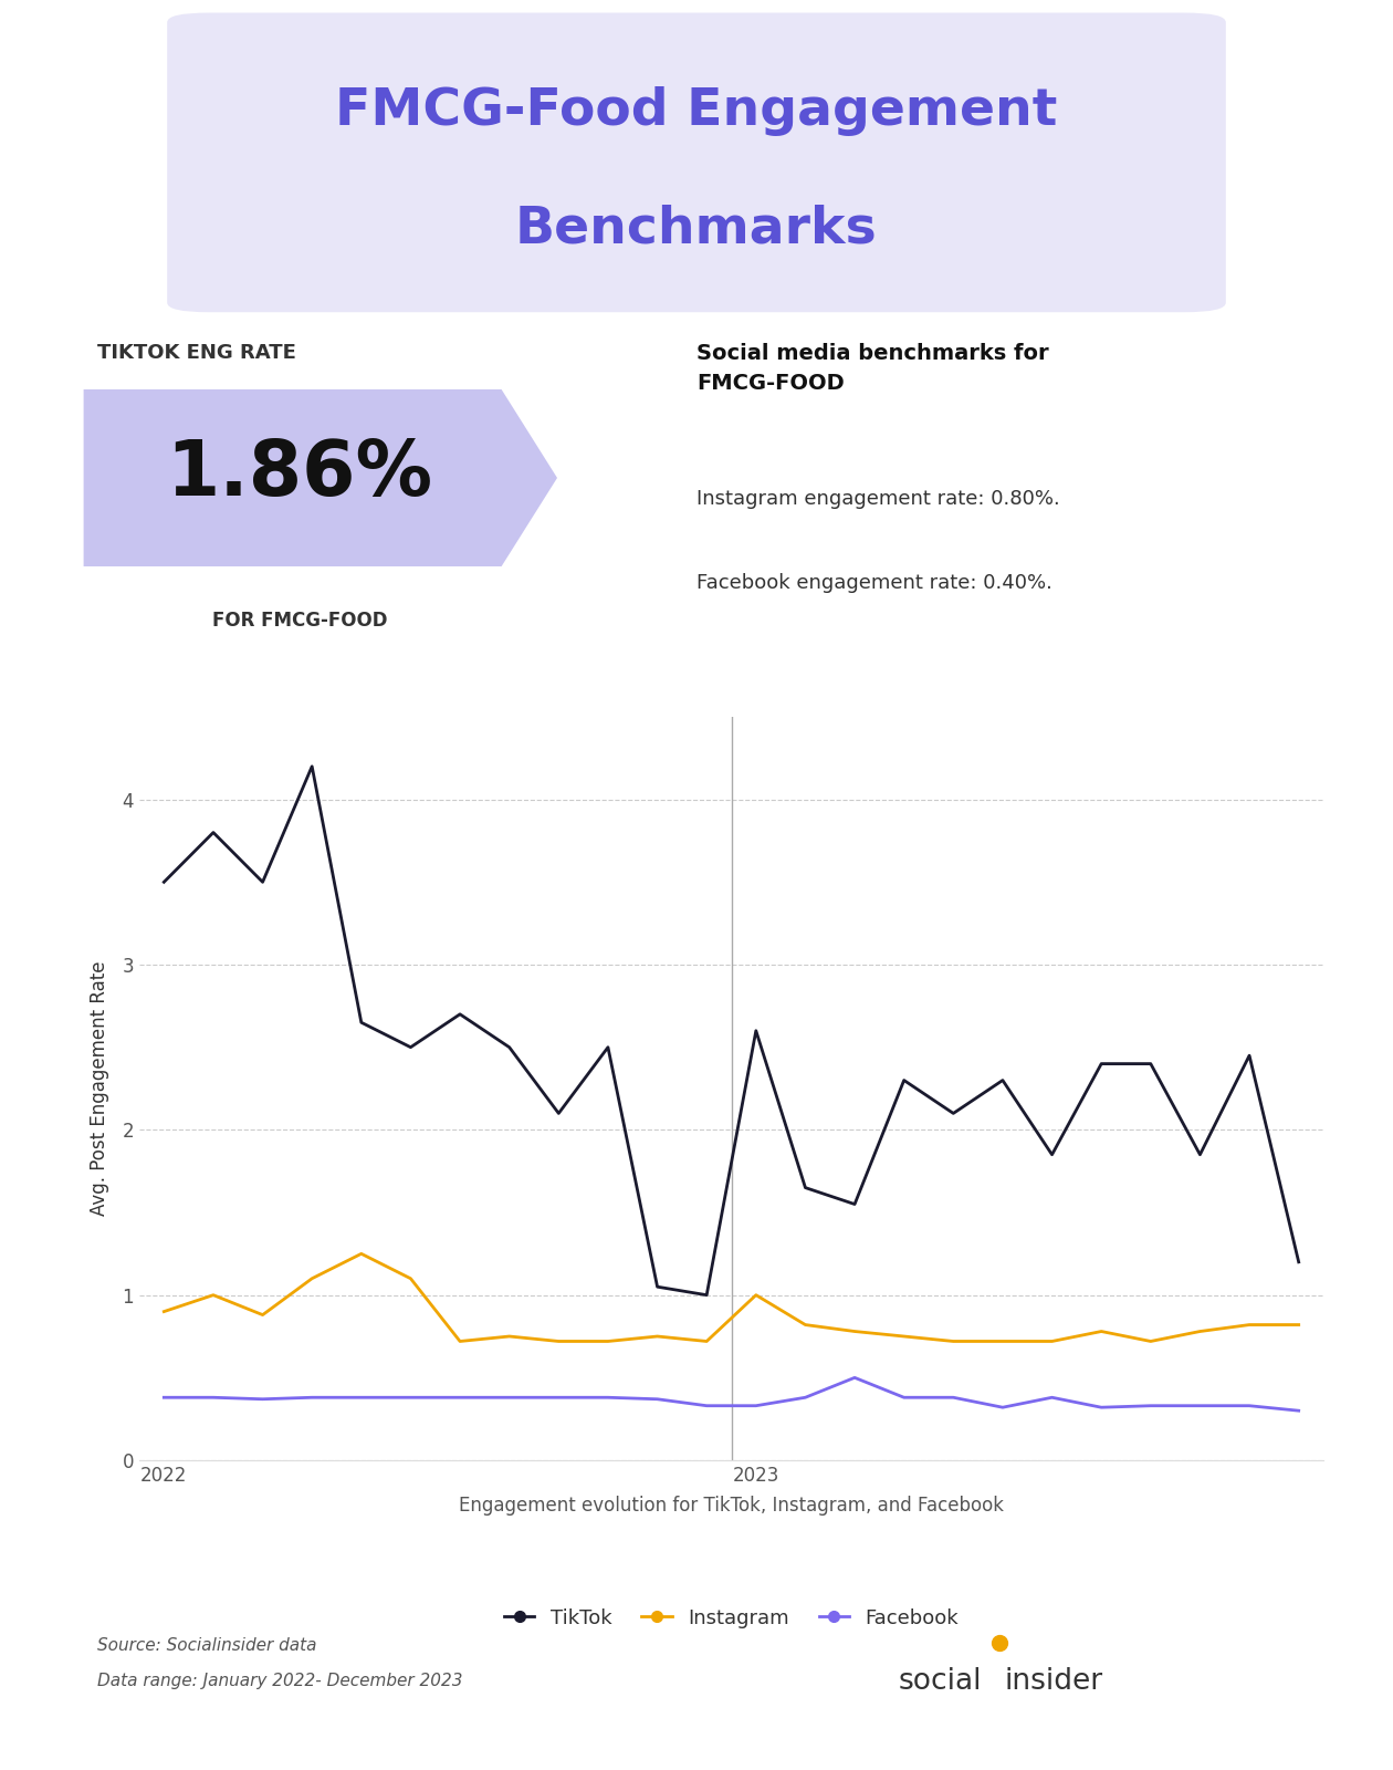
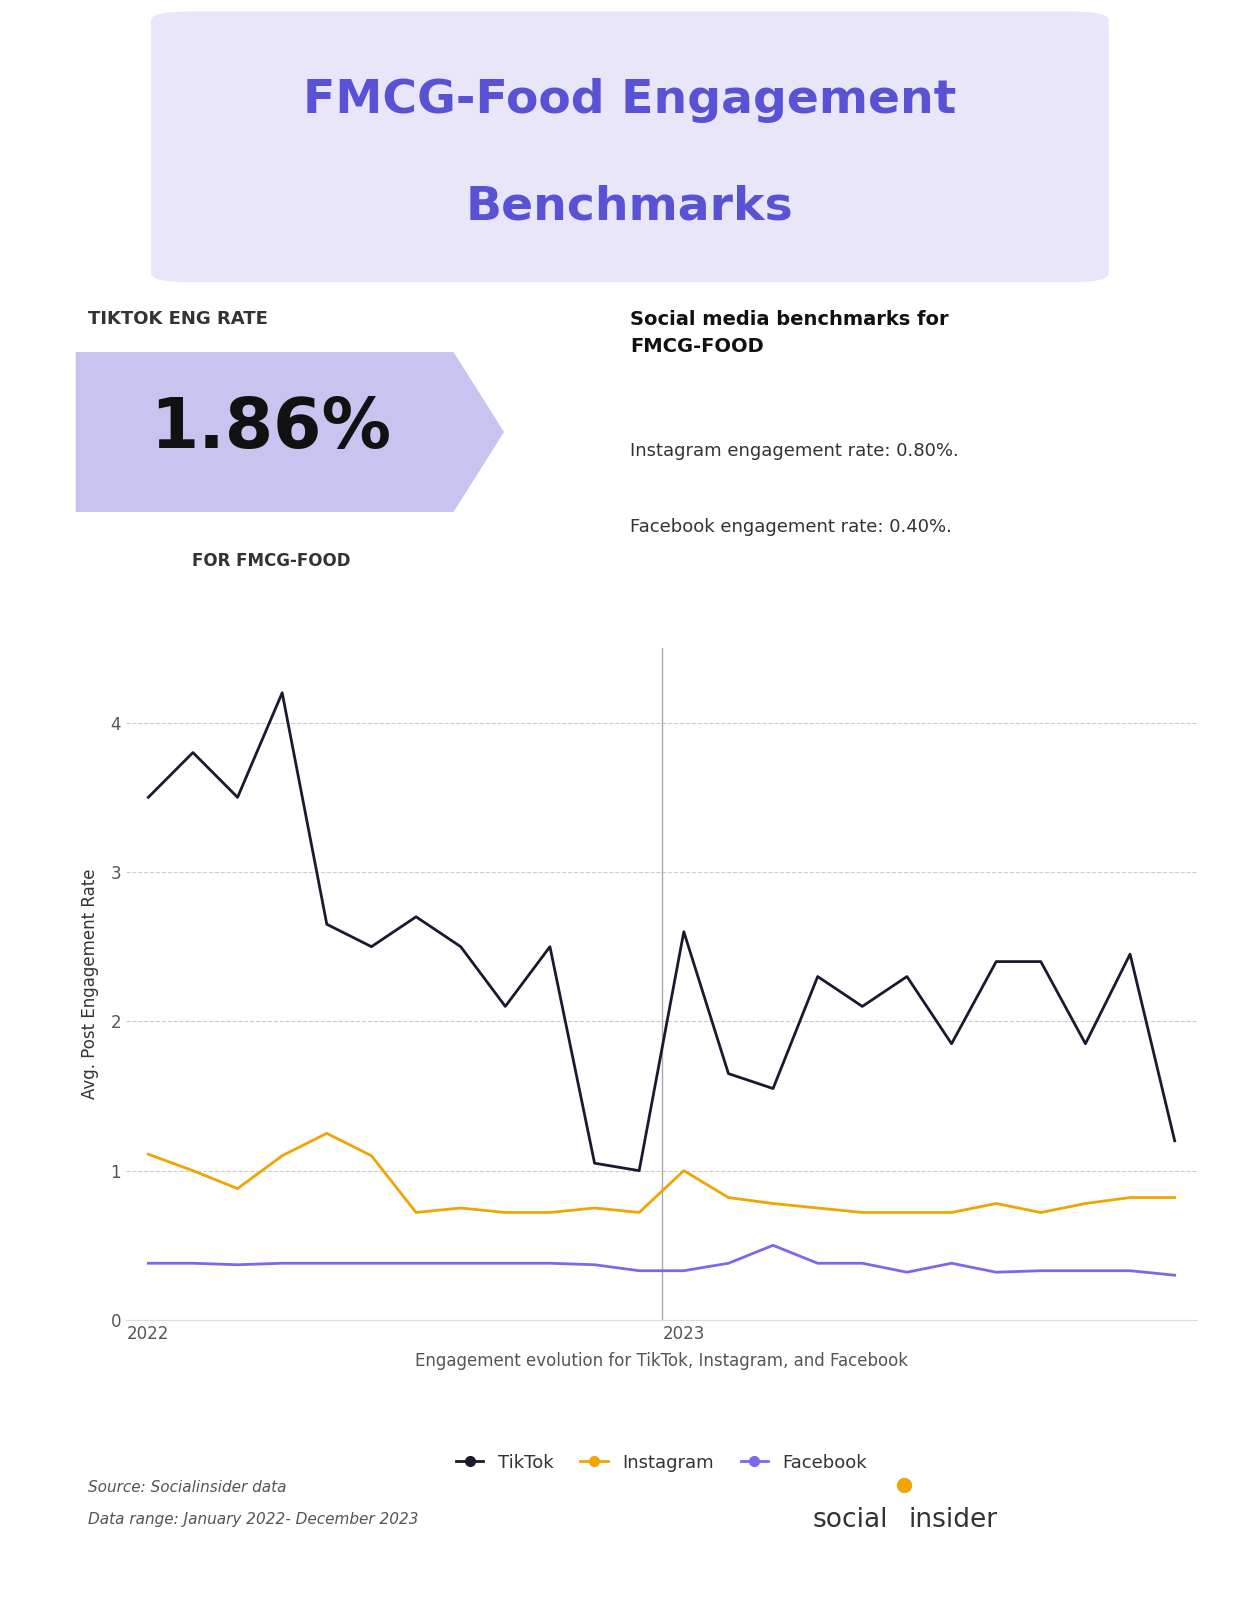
Instagram/2022: 0.90 -> 1.11
